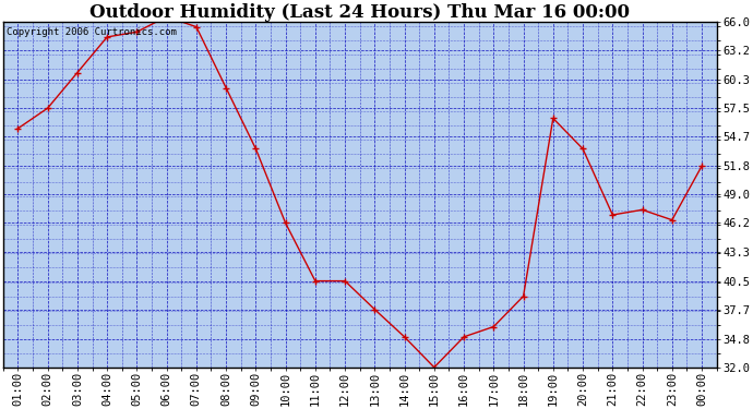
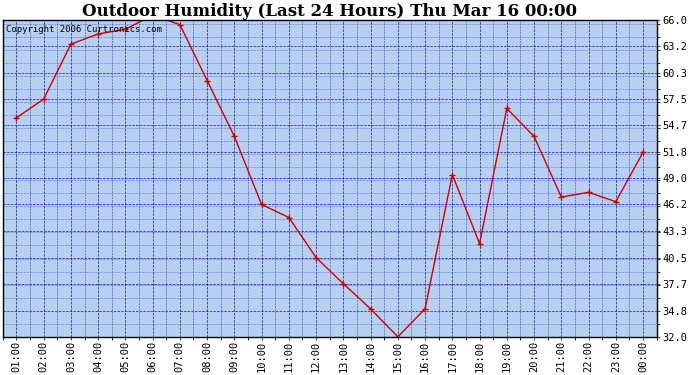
03:00: 61.0 -> 63.4
11:00: 40.5 -> 44.8
17:00: 36.0 -> 49.4
18:00: 39.0 -> 42.0
